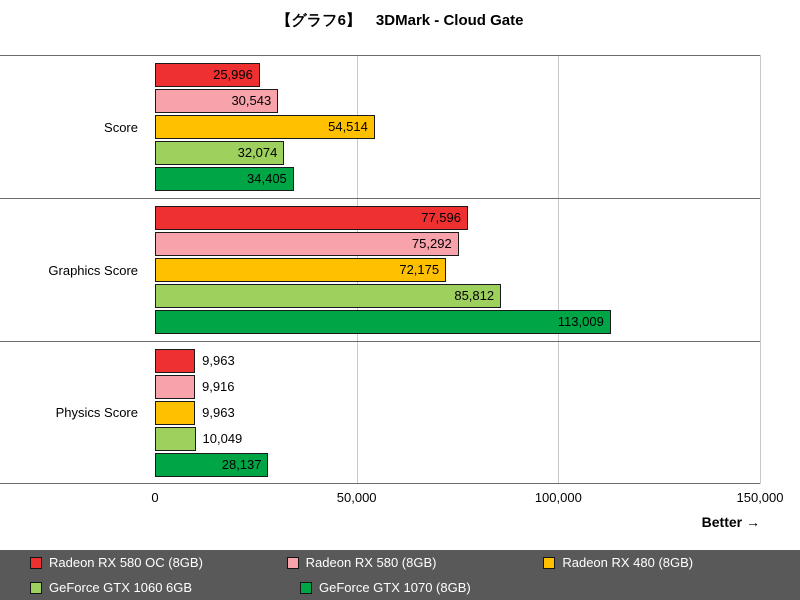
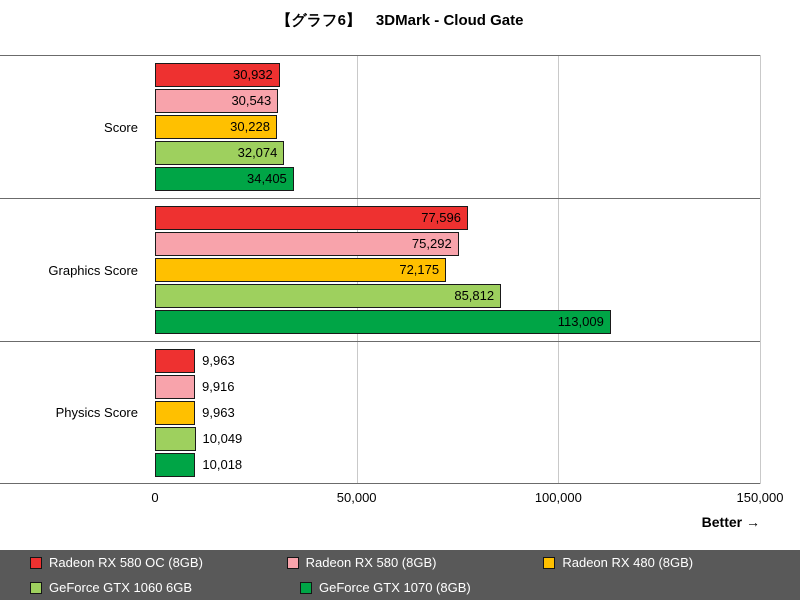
Radeon RX 580 OC (8GB)/Score: 25,996 -> 30,932
Radeon RX 480 (8GB)/Score: 54,514 -> 30,228
GeForce GTX 1070 (8GB)/Physics Score: 28,137 -> 10,018
